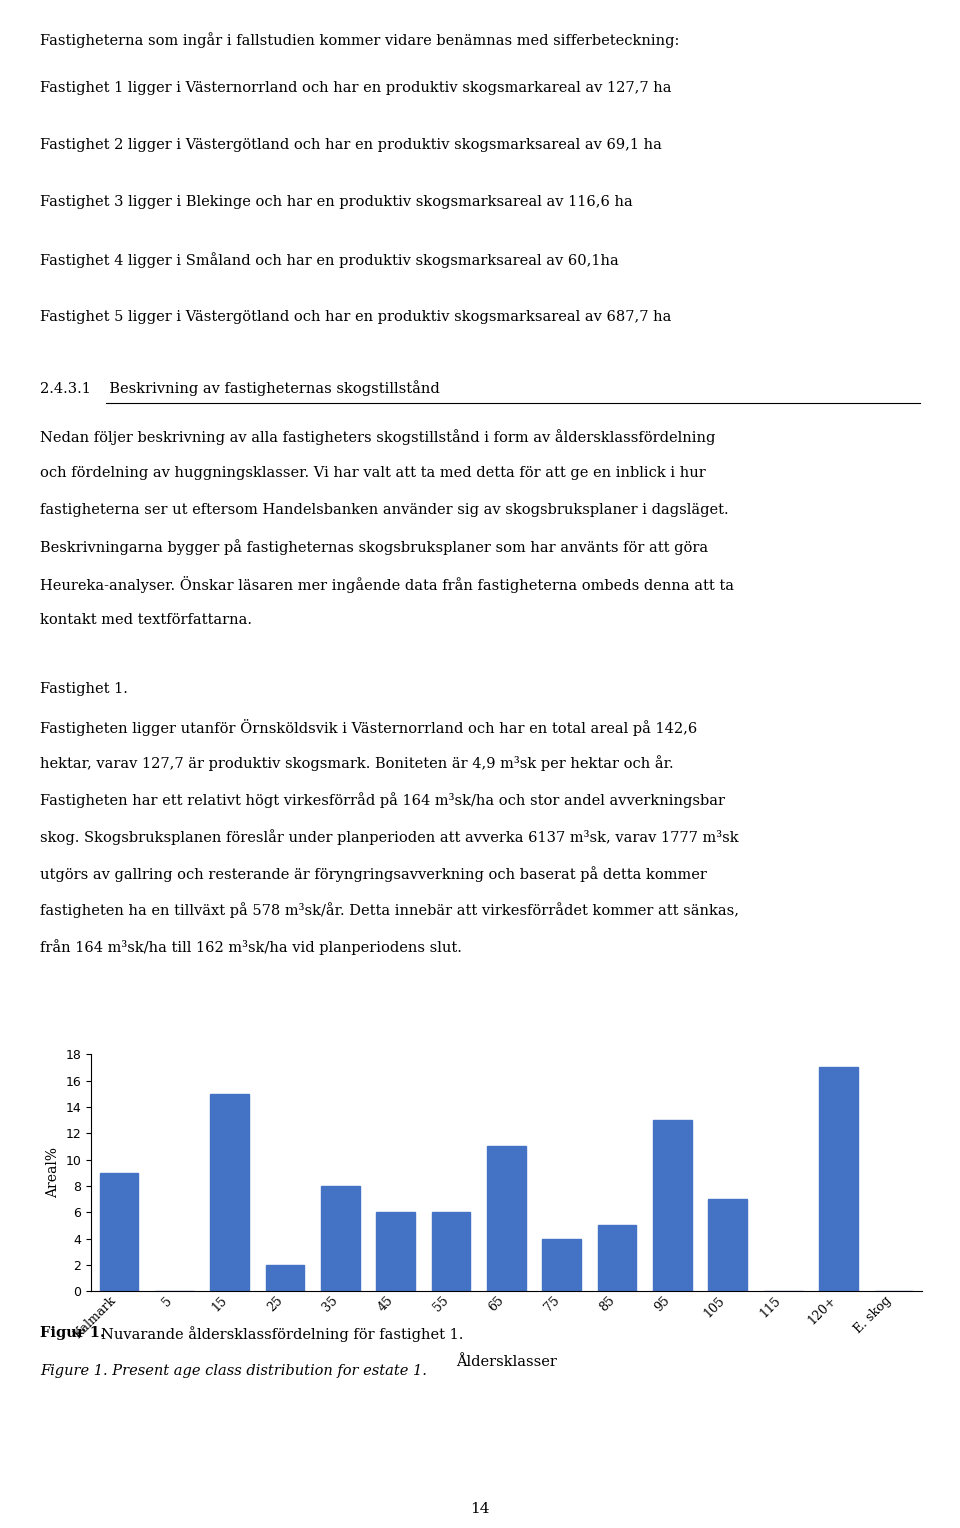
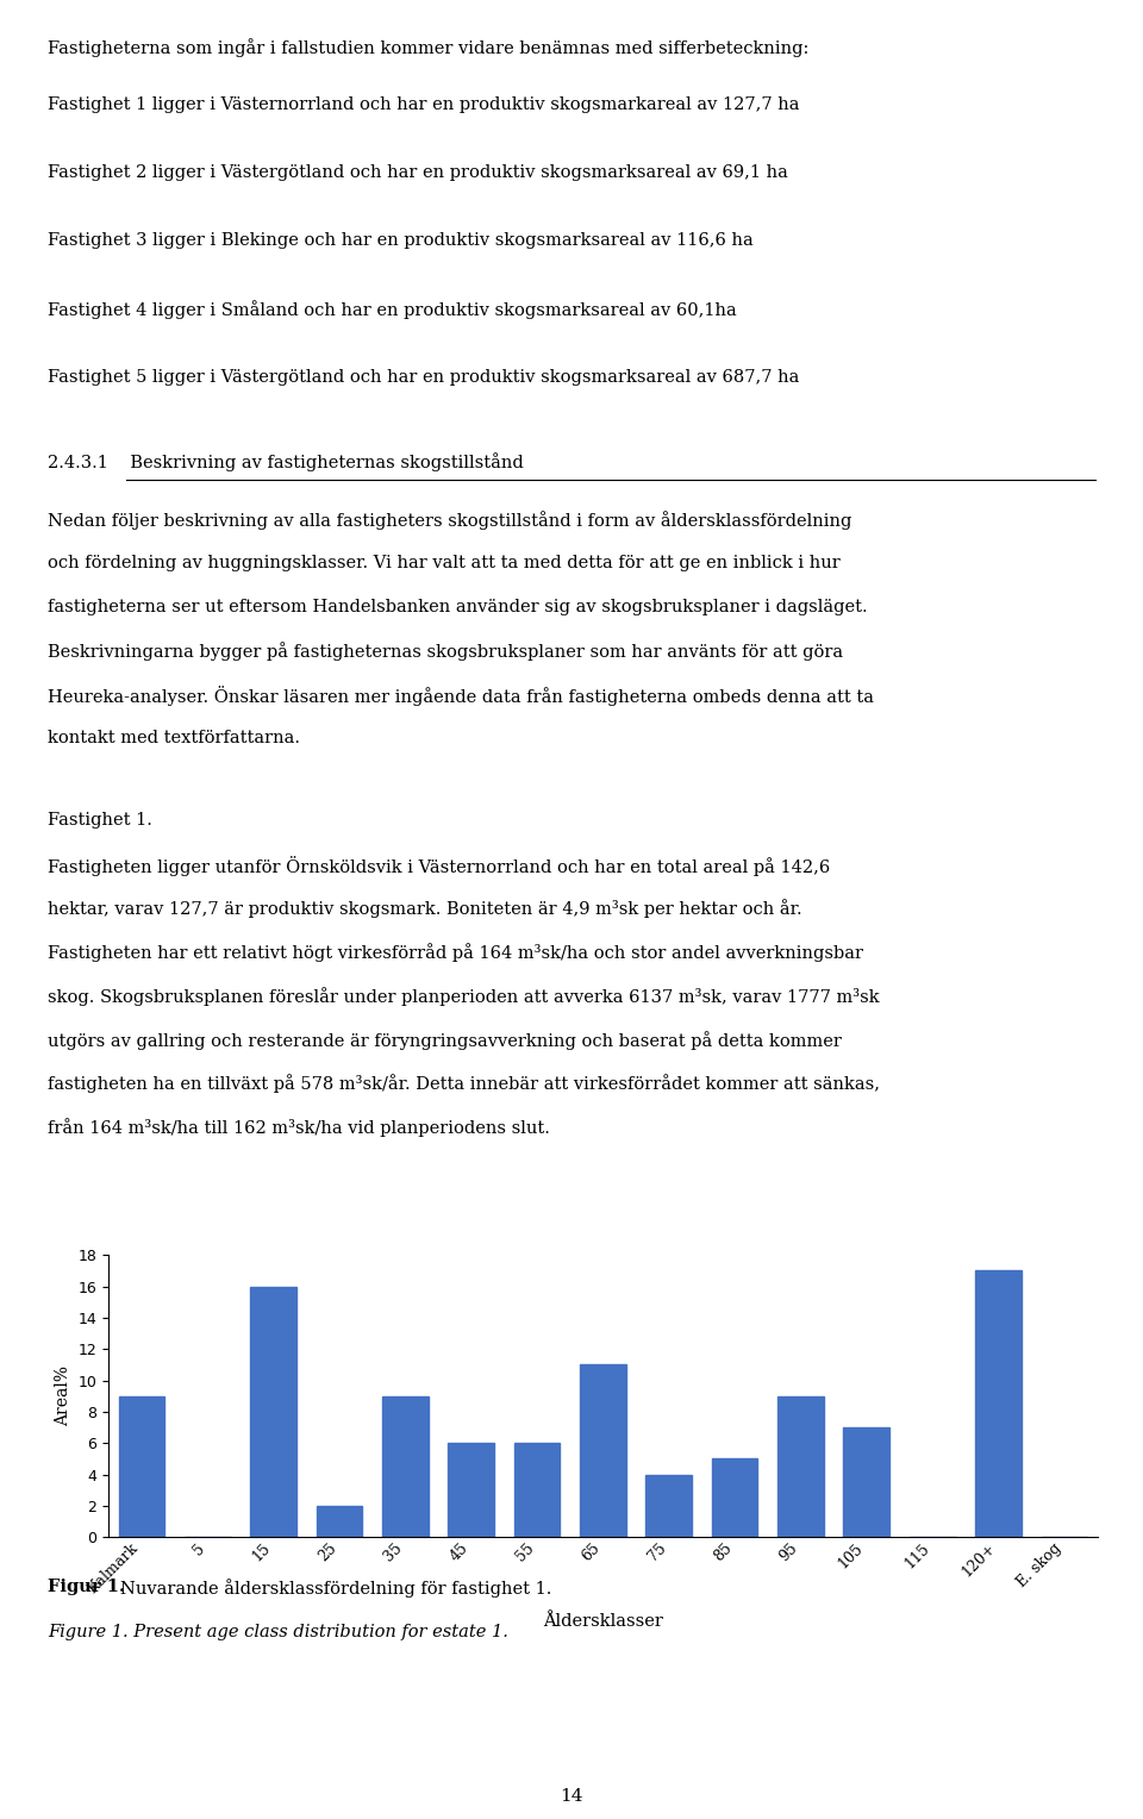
15: 15 -> 16
35: 8 -> 9
95: 13 -> 9
